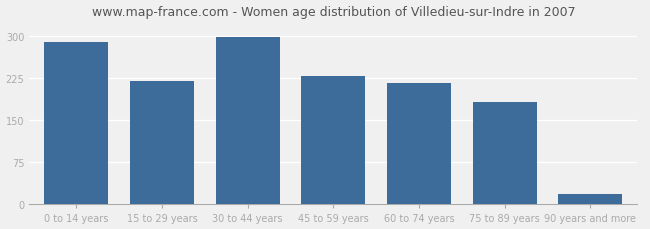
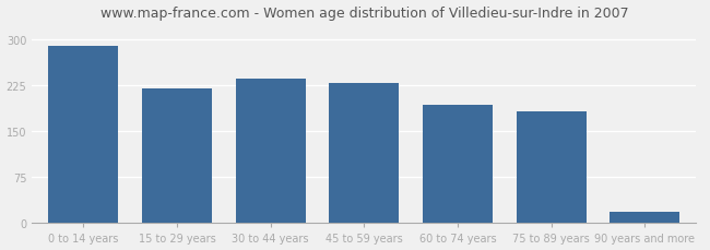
30 to 44 years: 298 -> 236
60 to 74 years: 215 -> 192
